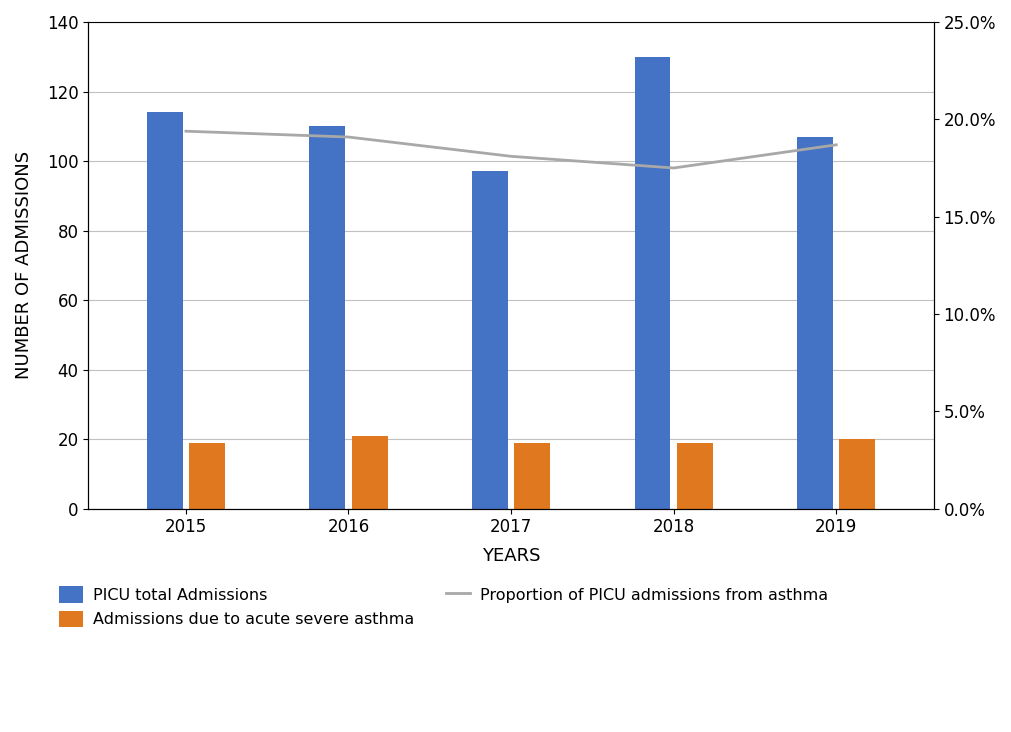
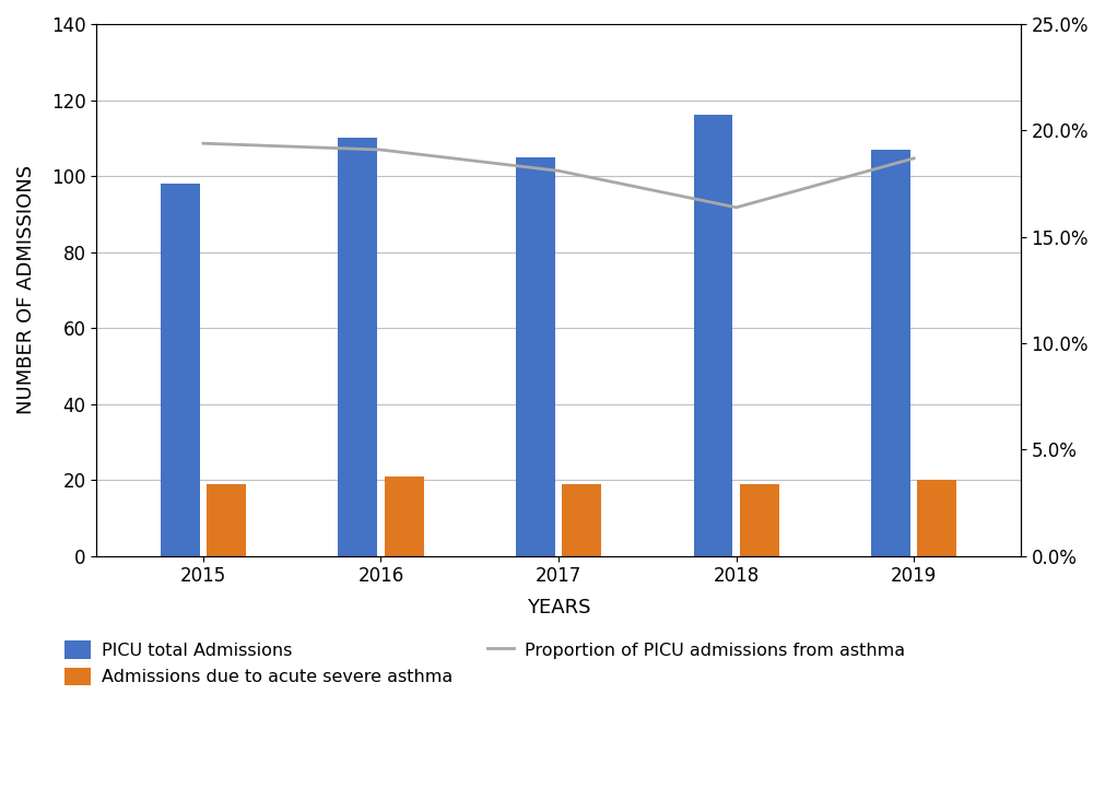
PICU total Admissions/2015: 114 -> 98
PICU total Admissions/2017: 97 -> 105
PICU total Admissions/2018: 130 -> 116
Proportion of PICU admissions from asthma/2018: 17.5% -> 16.4%
